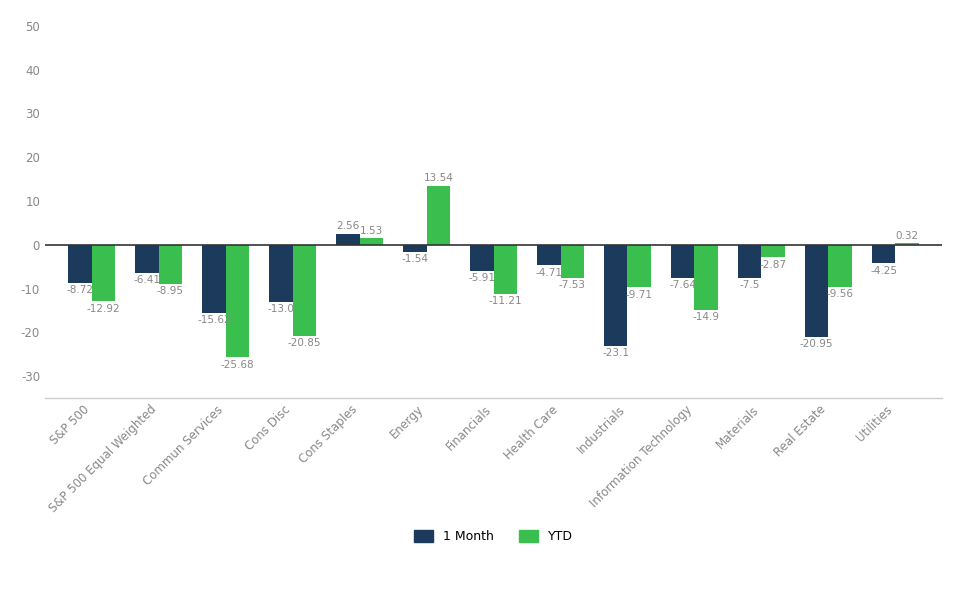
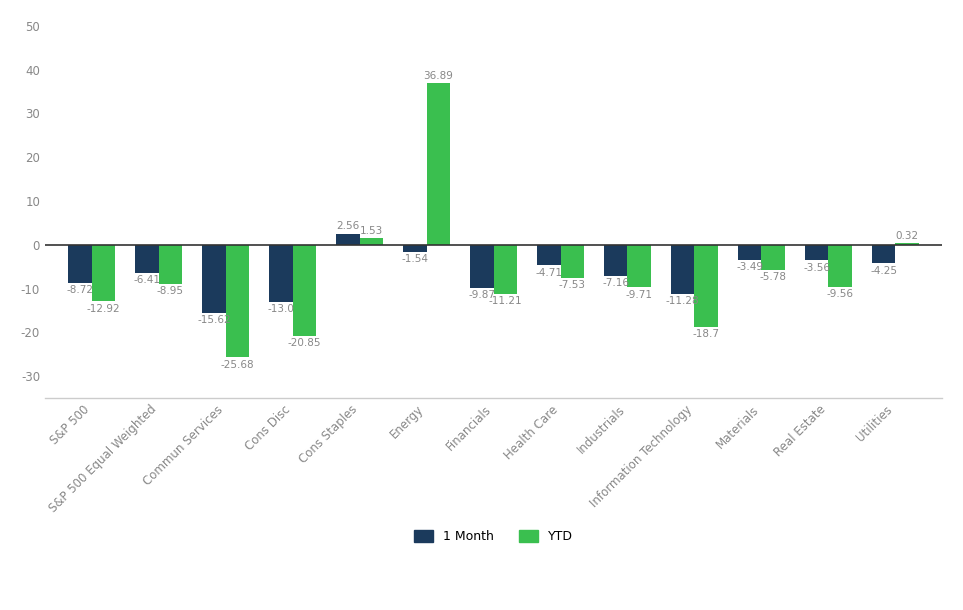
YTD/Energy: 13.54 -> 36.89
1 Month/Financials: -5.91 -> -9.87
1 Month/Industrials: -23.1 -> -7.16
1 Month/Information Technology: -7.64 -> -11.28
YTD/Information Technology: -14.9 -> -18.7
1 Month/Materials: -7.5 -> -3.49
YTD/Materials: -2.87 -> -5.78
1 Month/Real Estate: -20.95 -> -3.56
